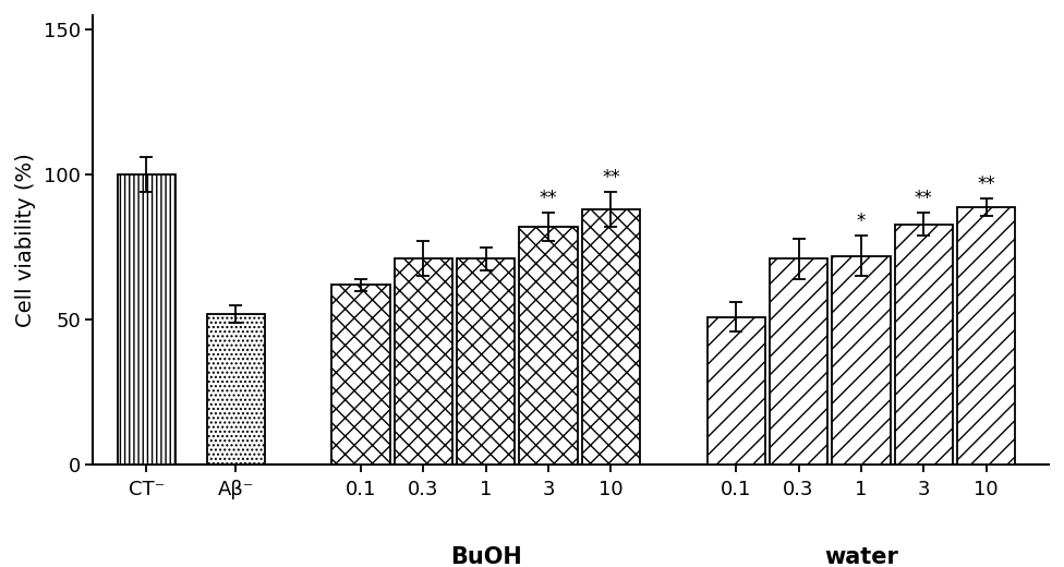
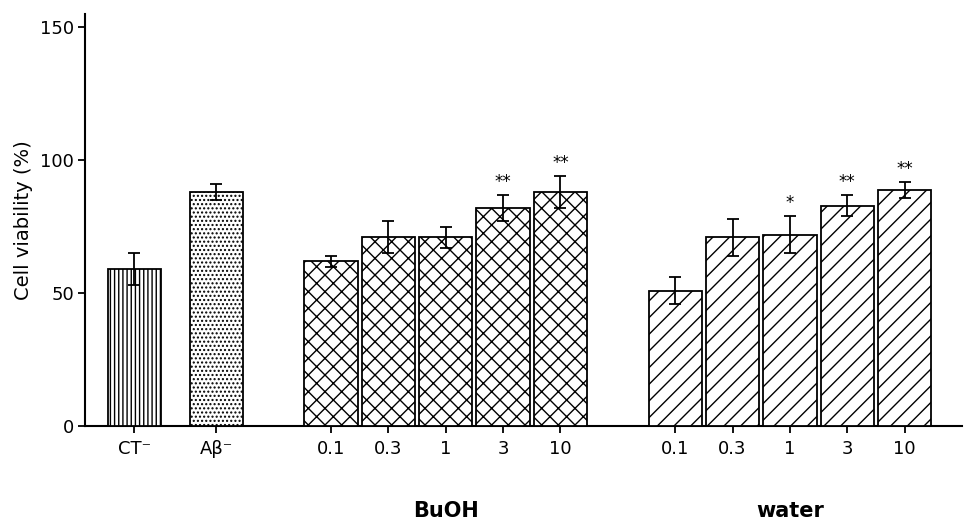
CT⁻: 100 -> 59
Aβ⁻: 52 -> 88
